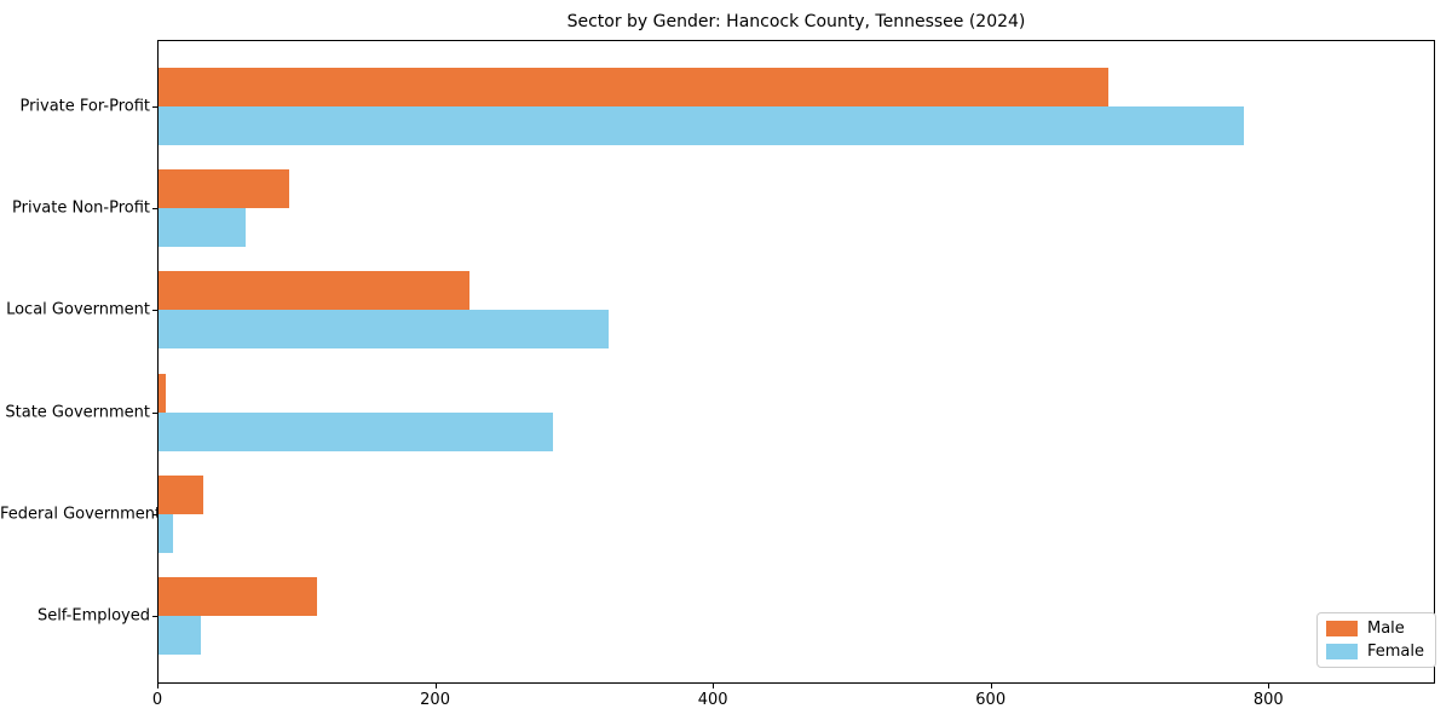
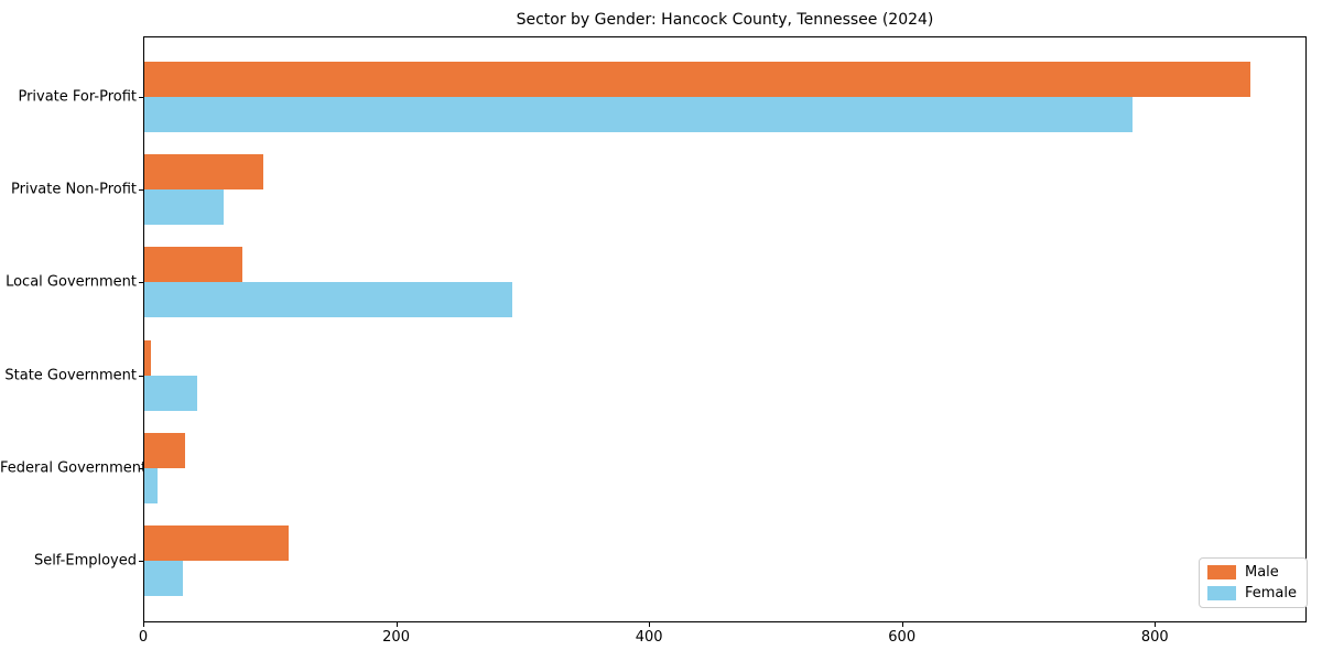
Male/Private For-Profit: 685 -> 876
Male/Local Government: 225 -> 78
Female/Local Government: 325 -> 292
Female/State Government: 285 -> 43
